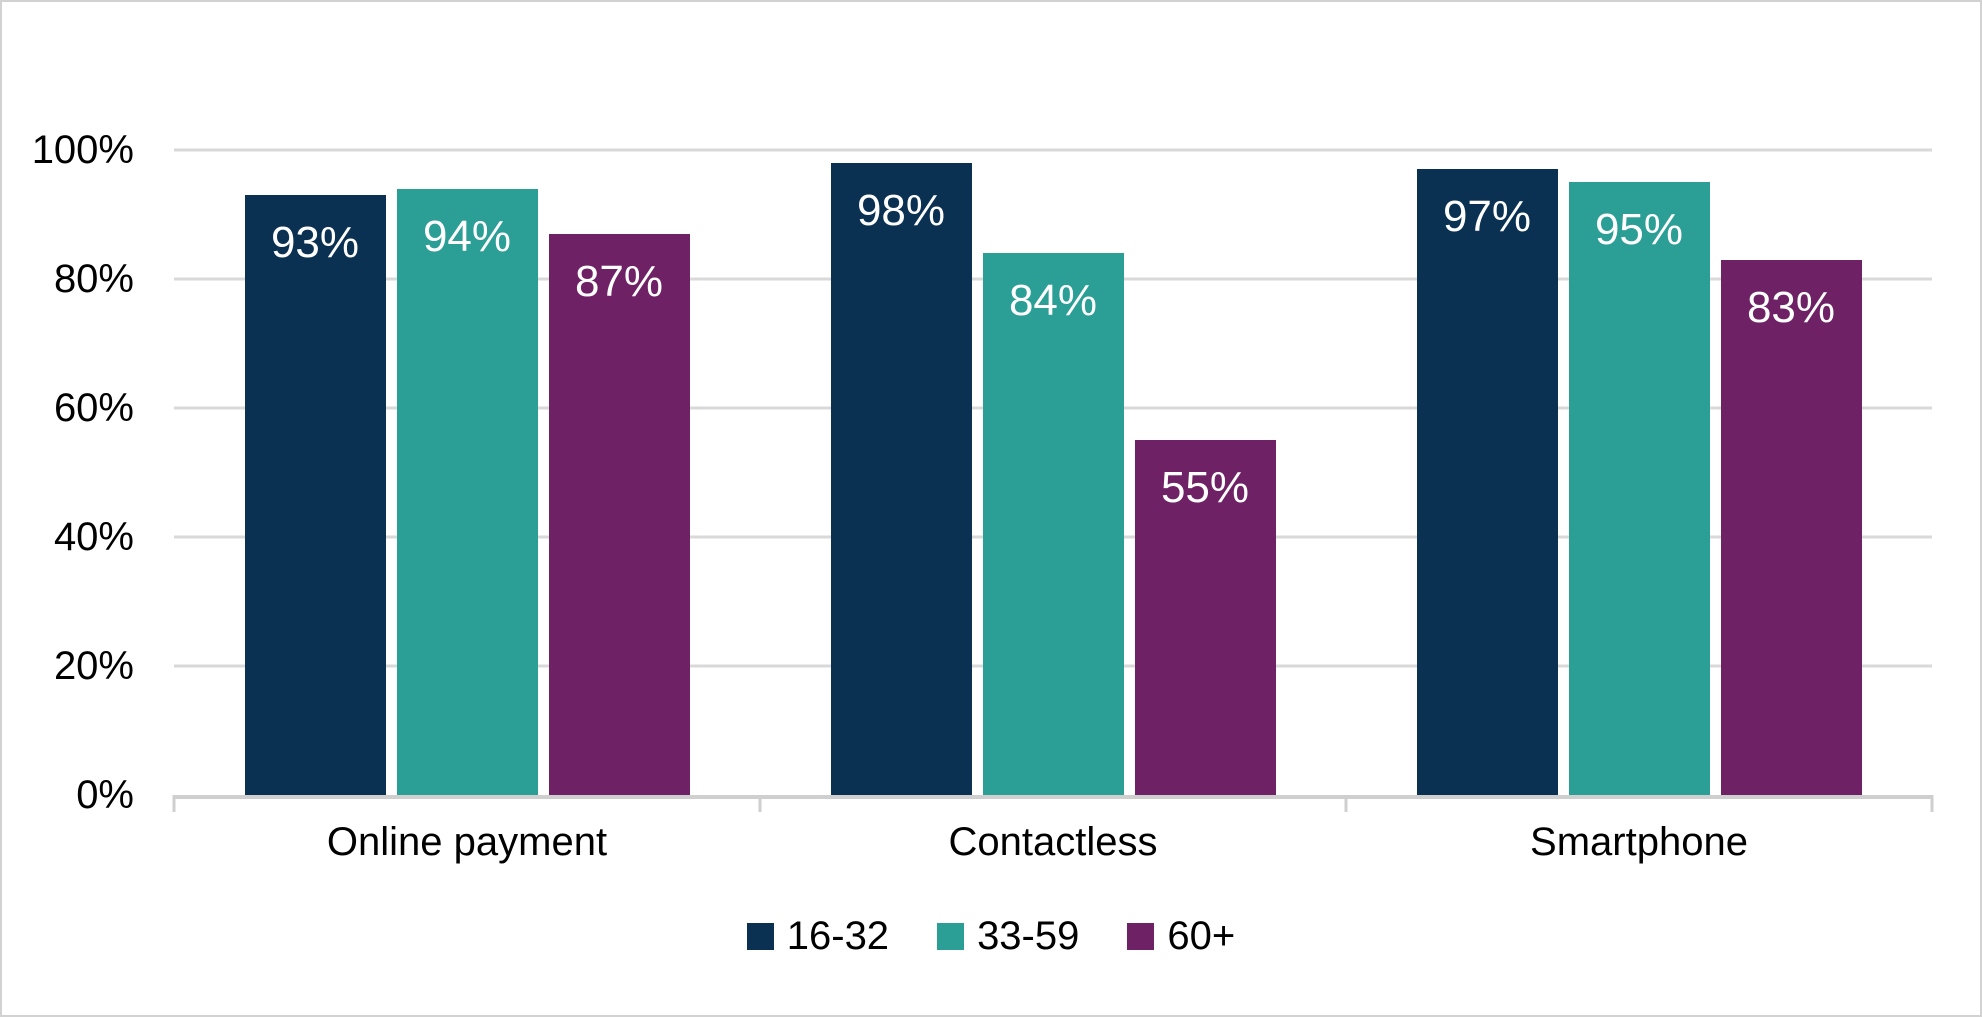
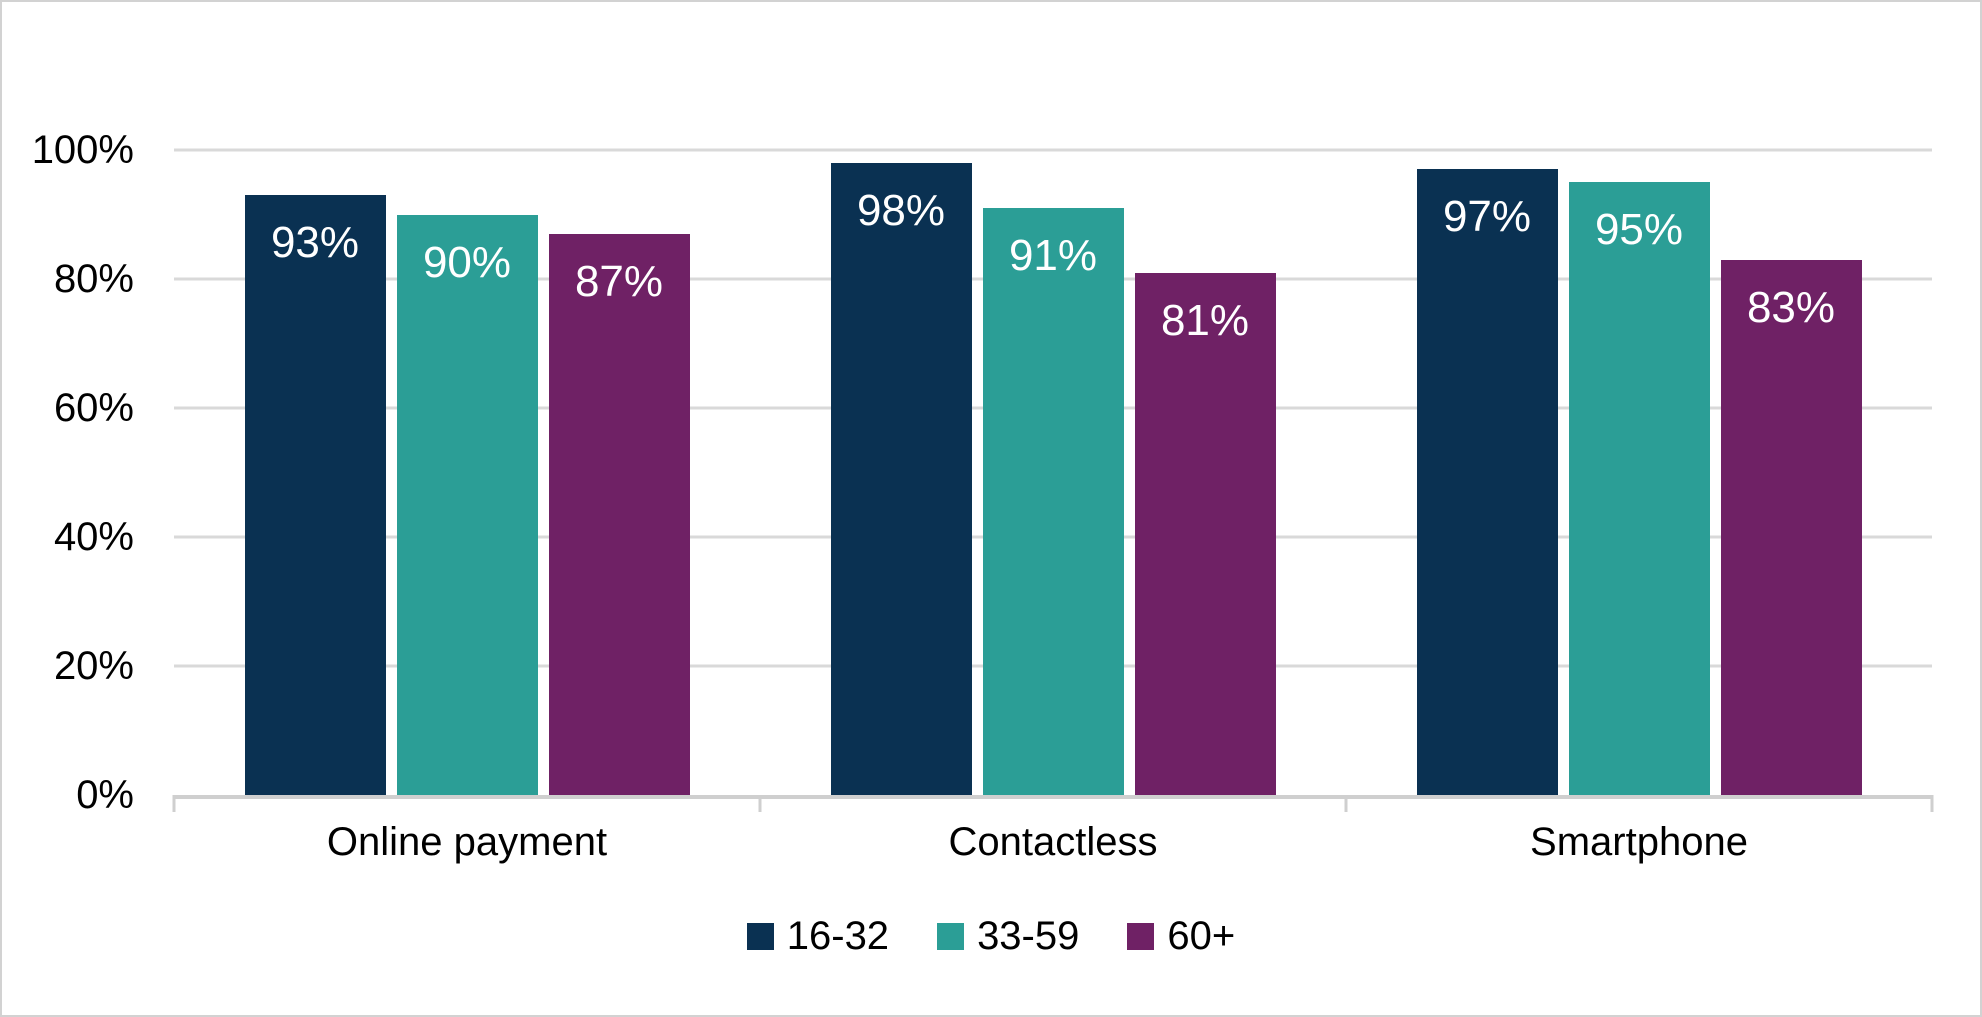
33-59/Online payment: 94% -> 90%
33-59/Contactless: 84% -> 91%
60+/Contactless: 55% -> 81%
